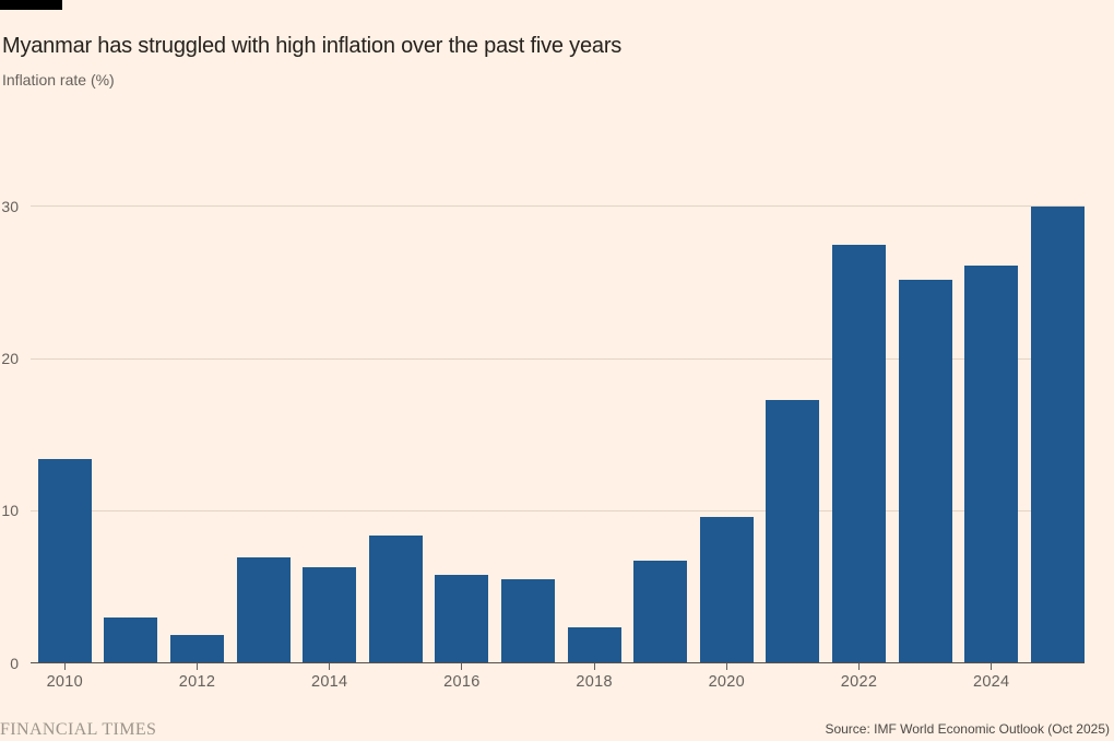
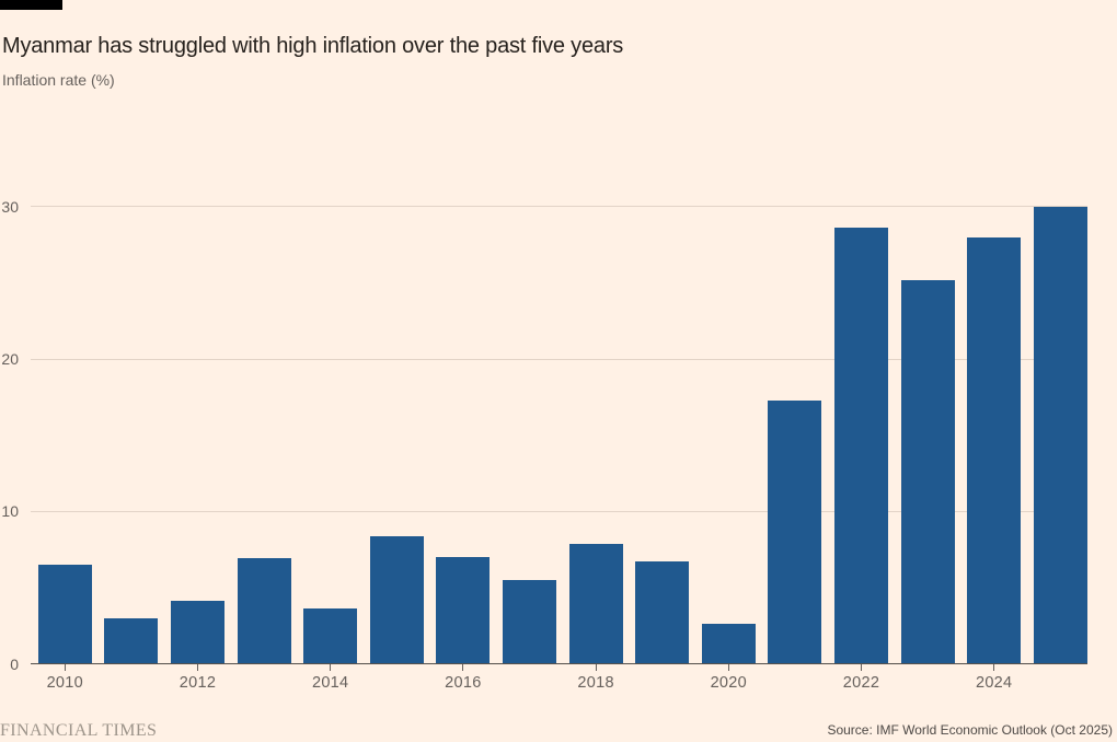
2010: 13.4 -> 6.5
2012: 1.8 -> 4.1
2014: 6.3 -> 3.6
2016: 5.8 -> 7.0
2018: 2.3 -> 7.9
2020: 9.6 -> 2.6
2022: 27.5 -> 28.6
2024: 26.1 -> 28.0
